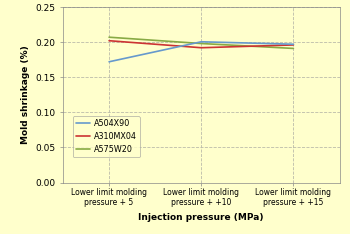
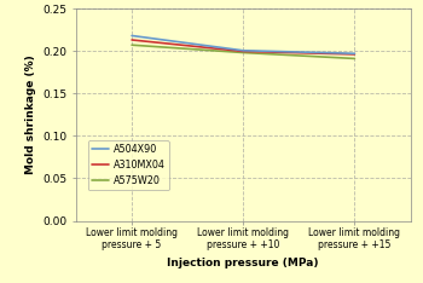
A504X90/Lower limit molding pressure + 5: 0.172 -> 0.218
A310MX04/Lower limit molding pressure + 5: 0.202 -> 0.213
A310MX04/Lower limit molding pressure + +10: 0.192 -> 0.200
